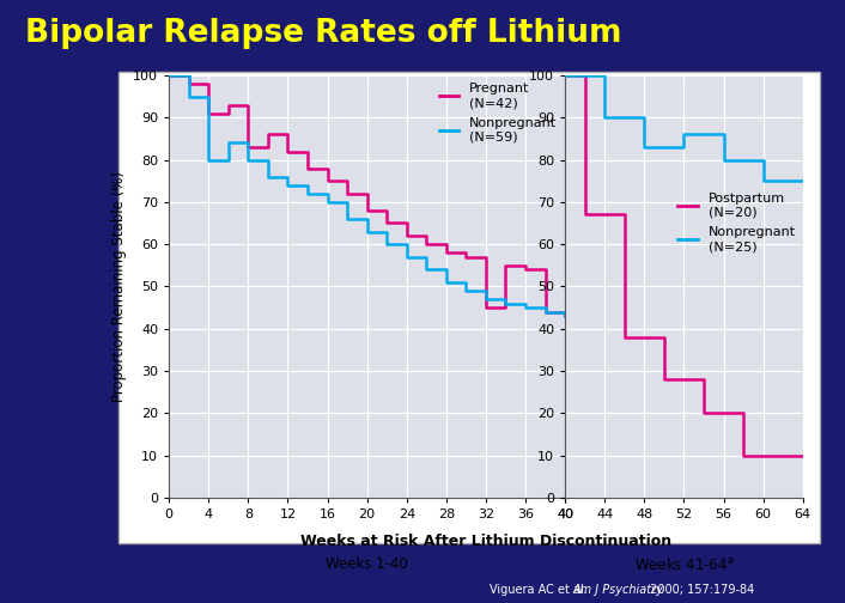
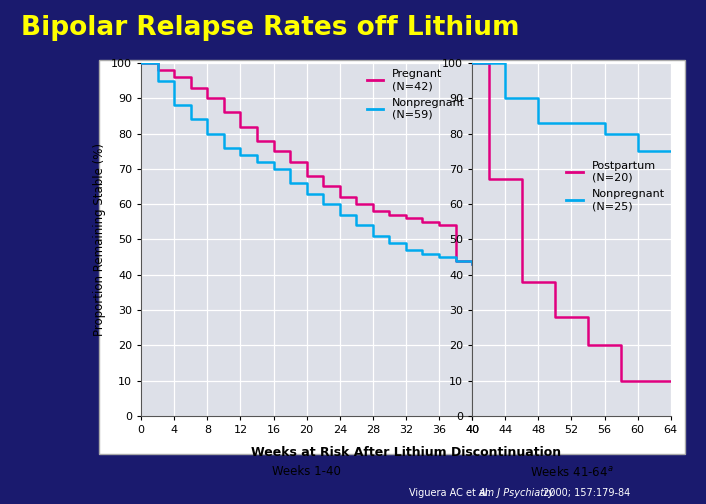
Pregnant (N=42)/4: 91 -> 96
Nonpregnant (N=59)/4: 80 -> 88
Pregnant (N=42)/8: 83 -> 90
Pregnant (N=42)/32: 45 -> 56
Nonpregnant (N=25)/52: 86 -> 83
